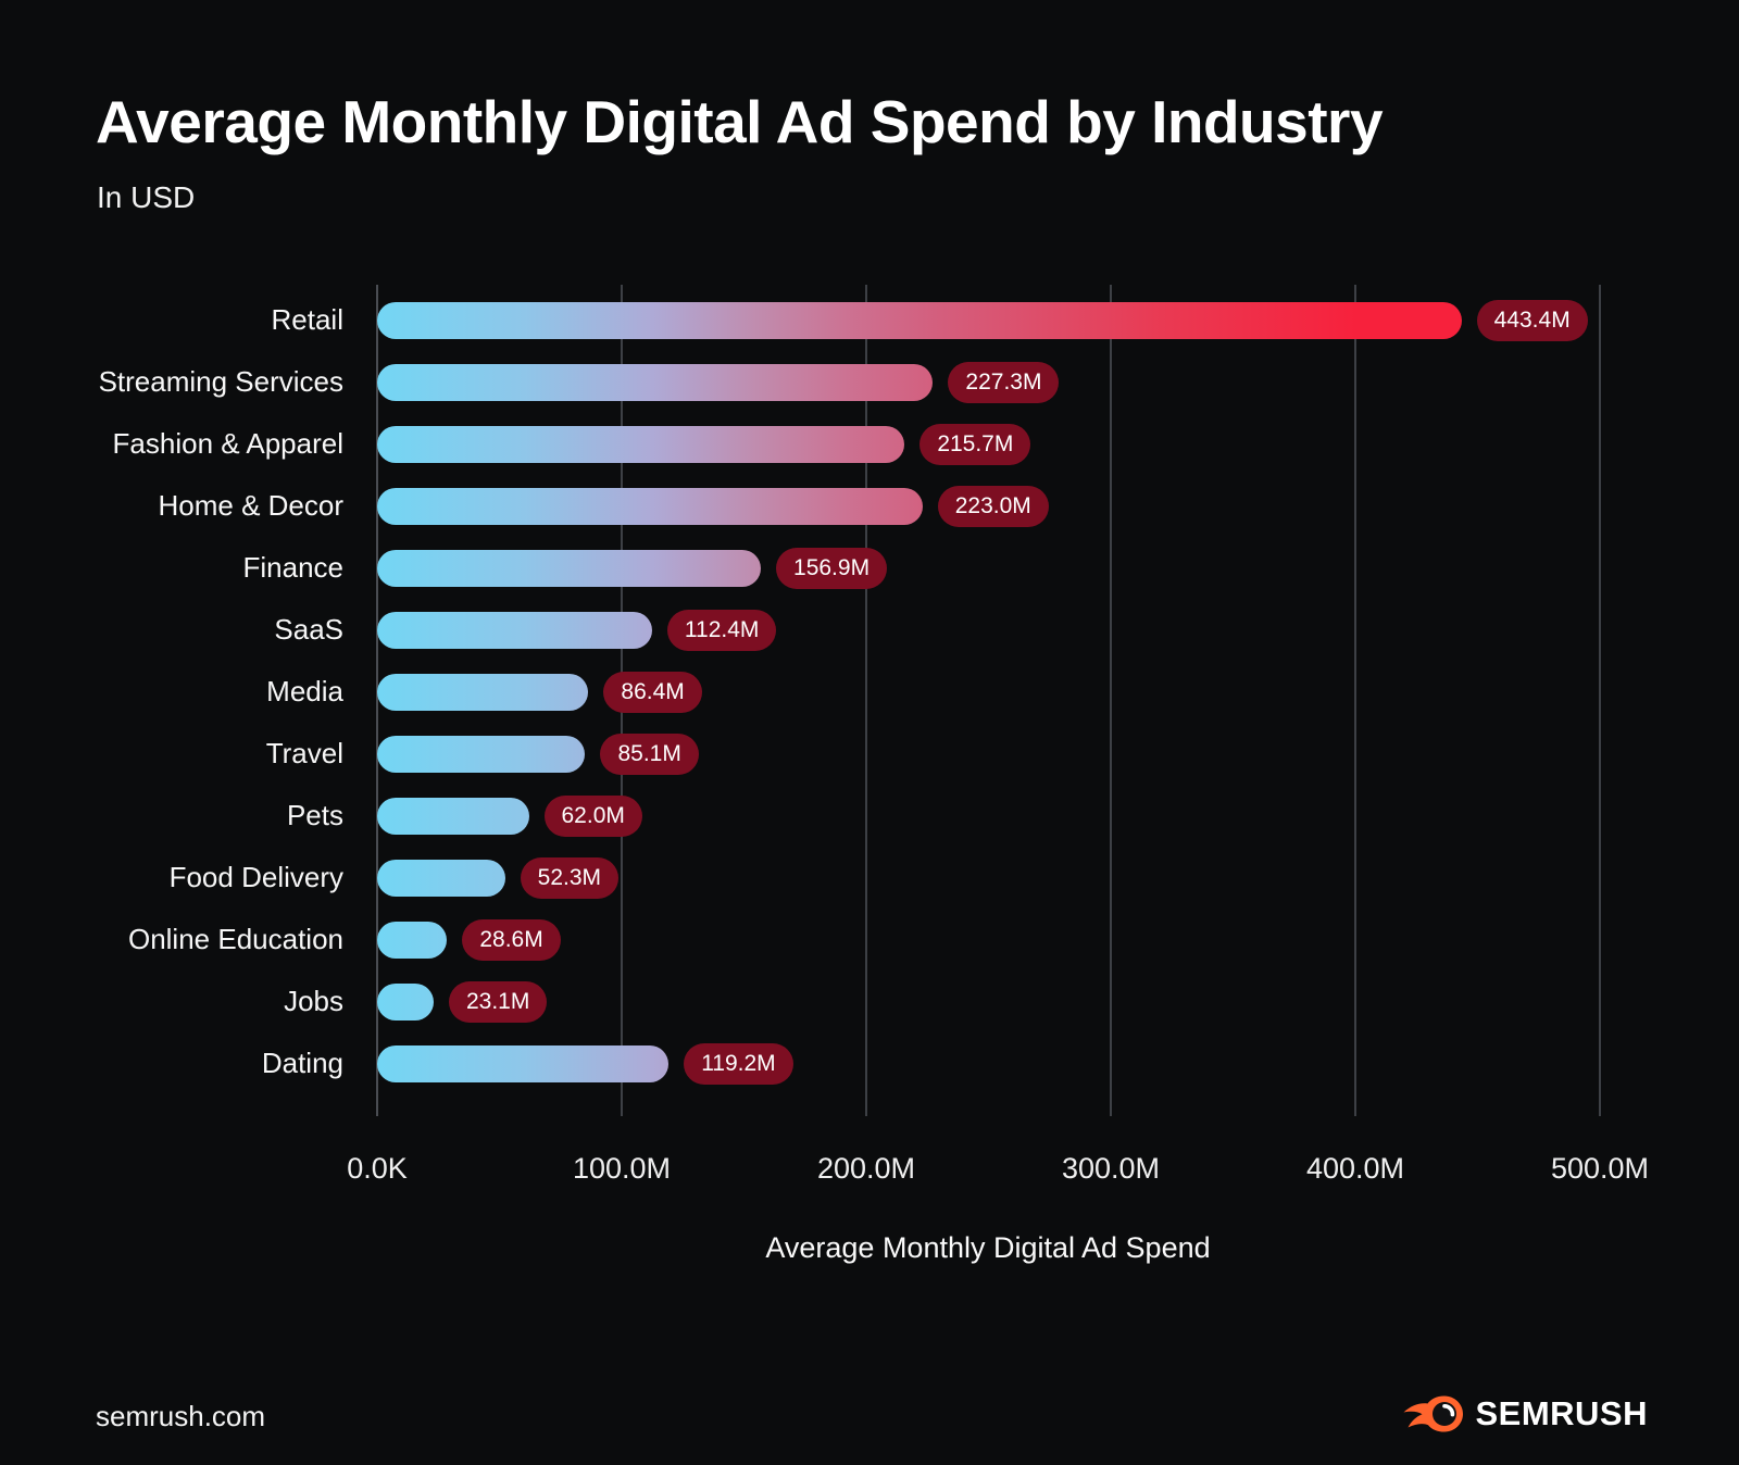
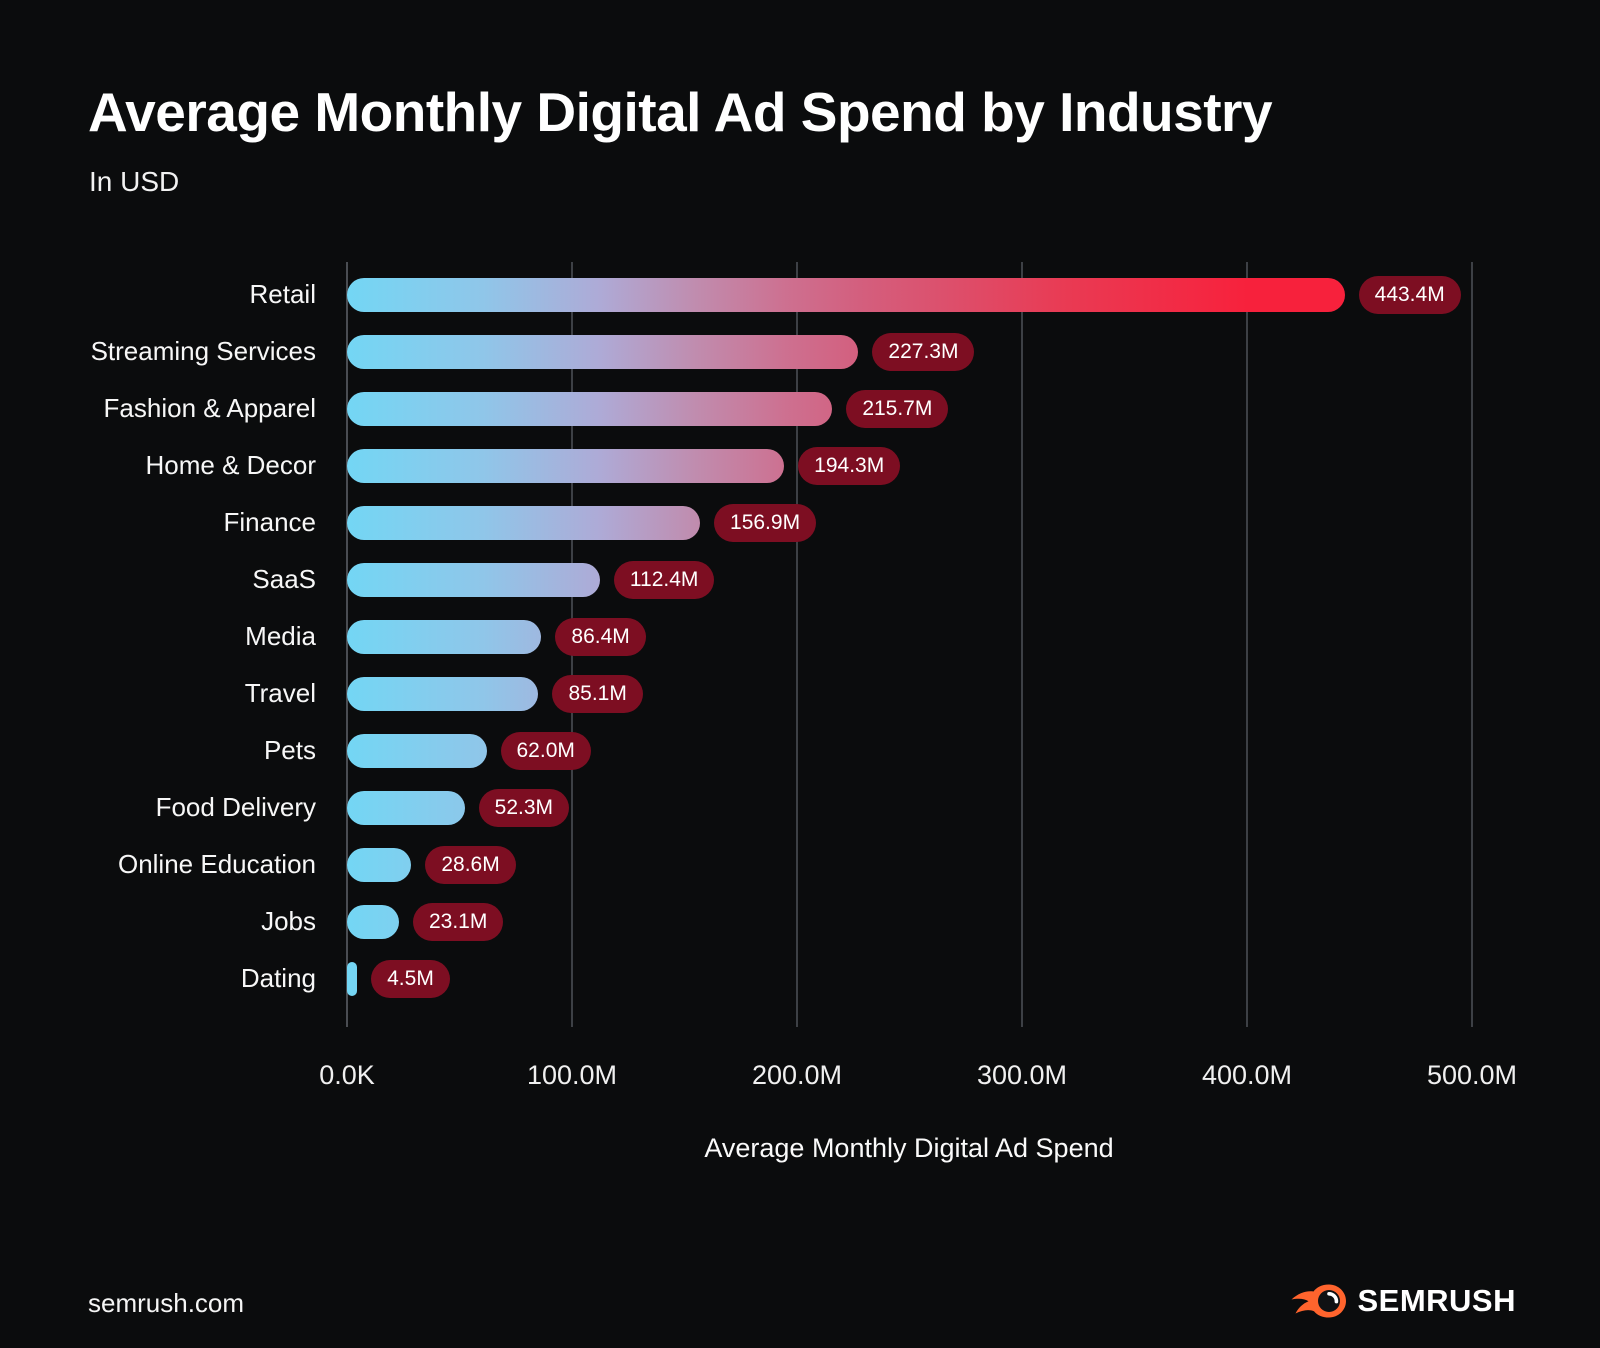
Home & Decor: 223.0M -> 194.3M
Dating: 119.2M -> 4.5M
